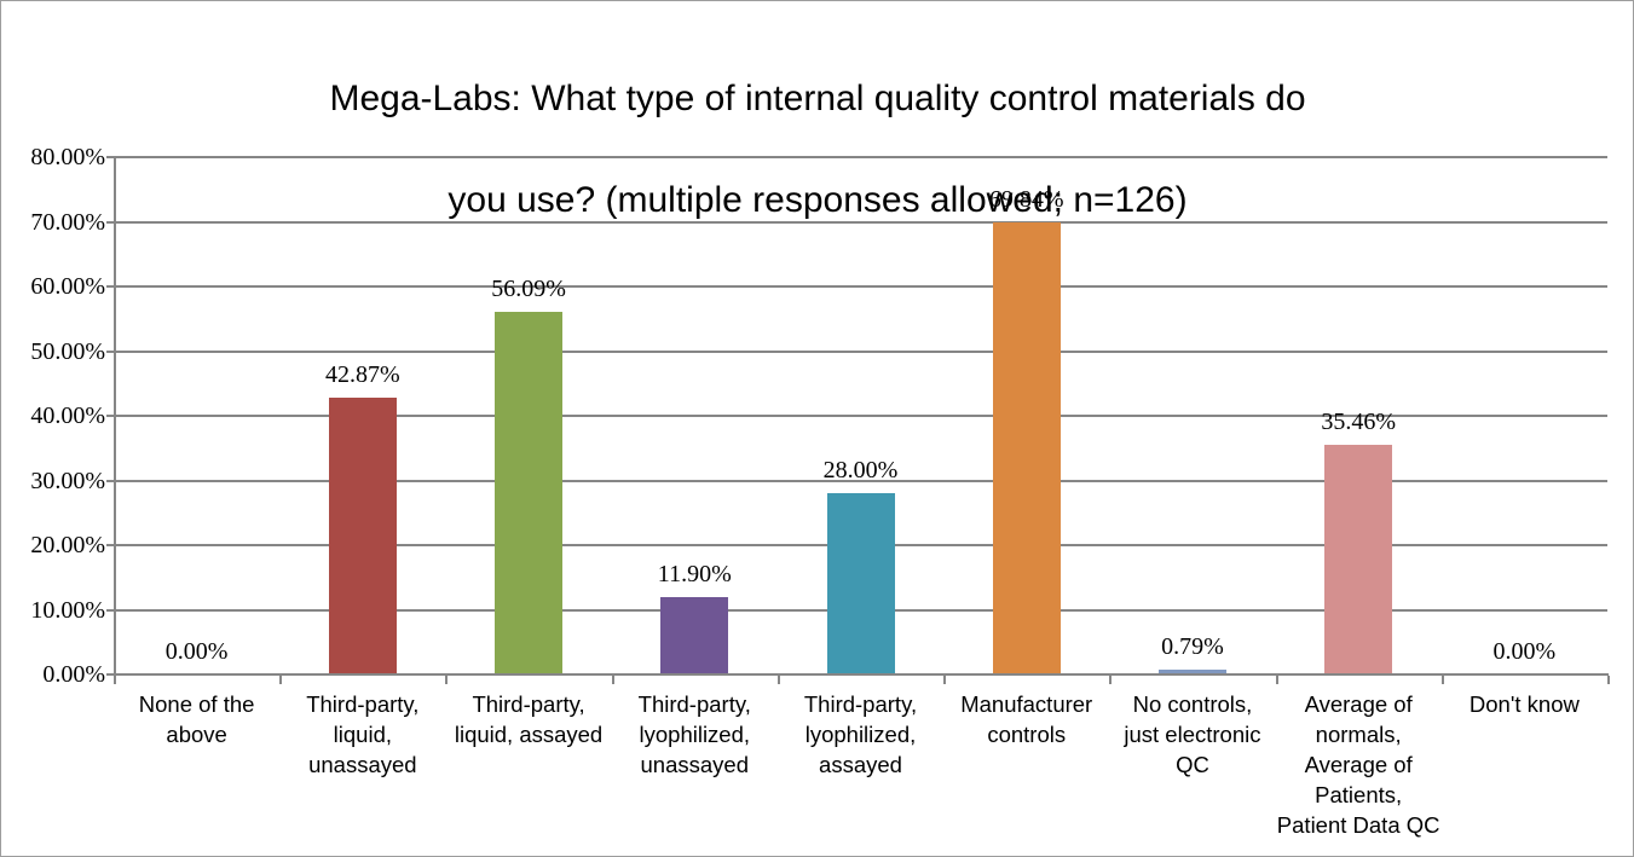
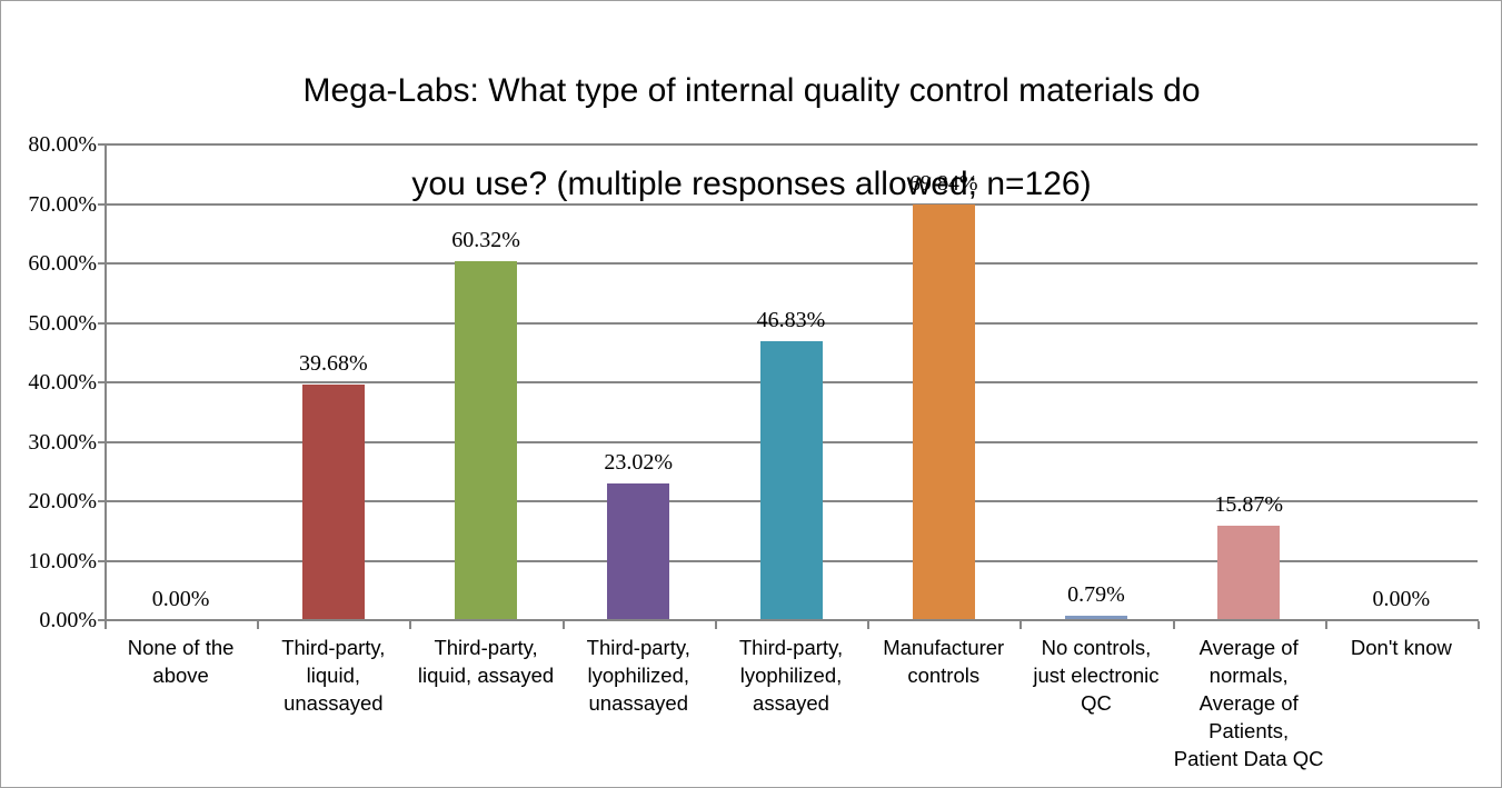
Third-party, liquid, unassayed: 42.87% -> 39.68%
Third-party, liquid, assayed: 56.09% -> 60.32%
Third-party, lyophilized, unassayed: 11.90% -> 23.02%
Third-party, lyophilized, assayed: 28.00% -> 46.83%
Average of normals, Average of Patients, Patient Data QC: 35.46% -> 15.87%
